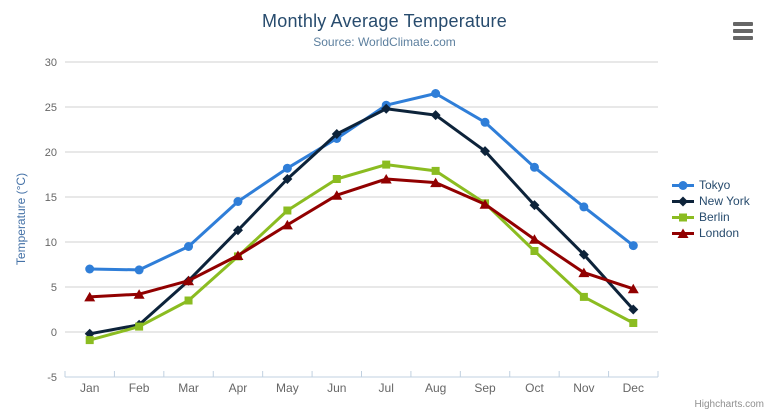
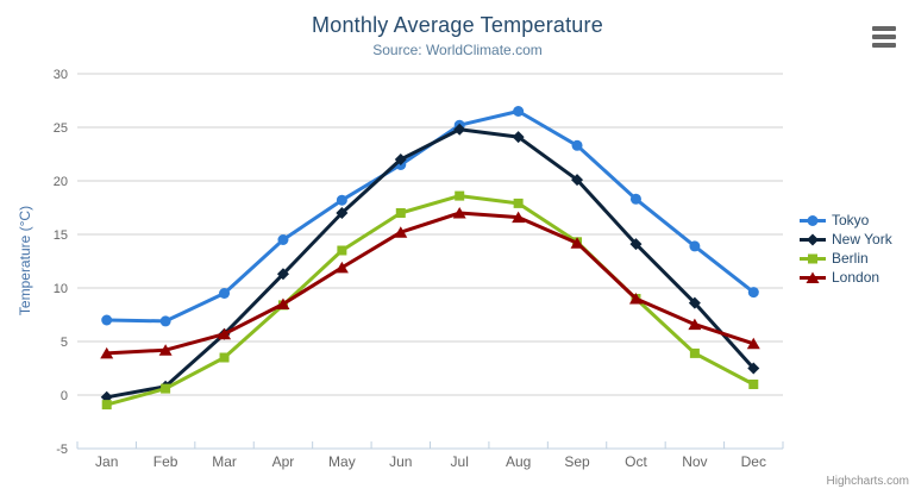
London/Oct: 10 -> 9
